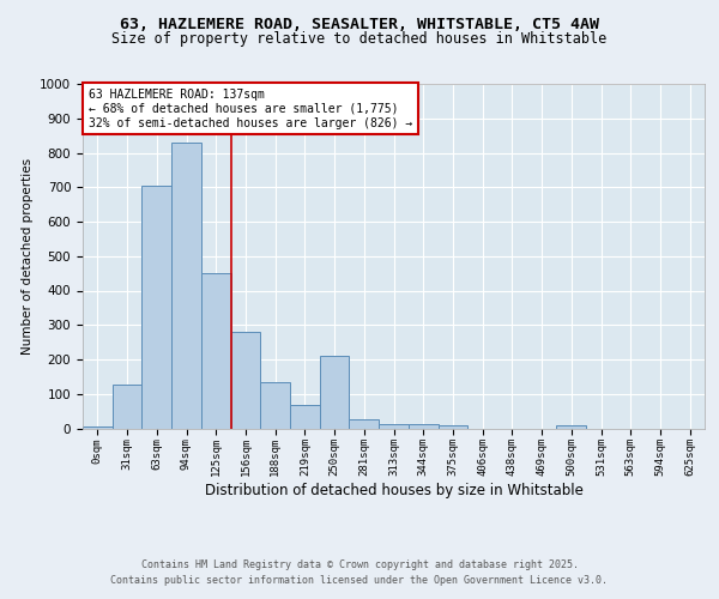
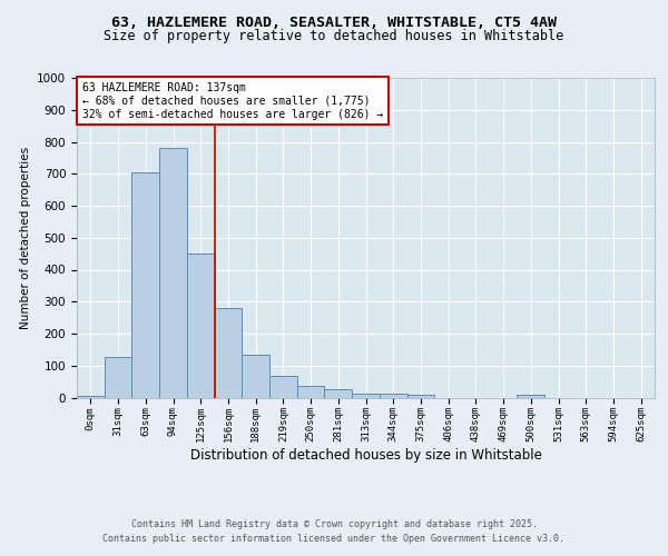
94sqm: 830 -> 780
250sqm: 210 -> 38
